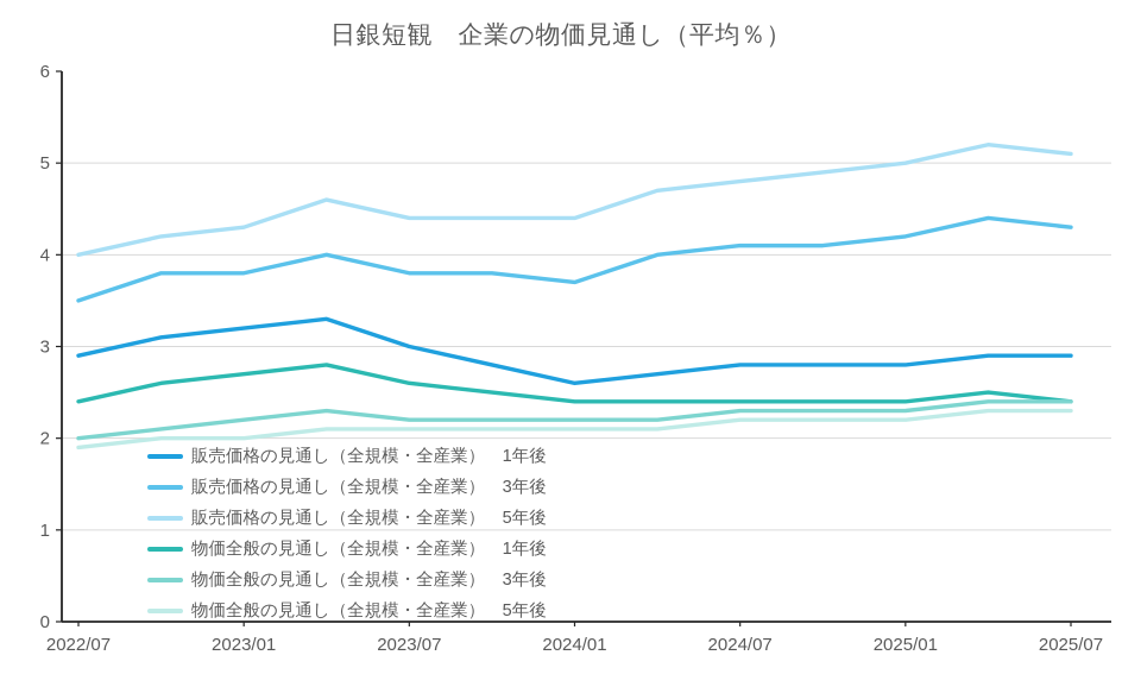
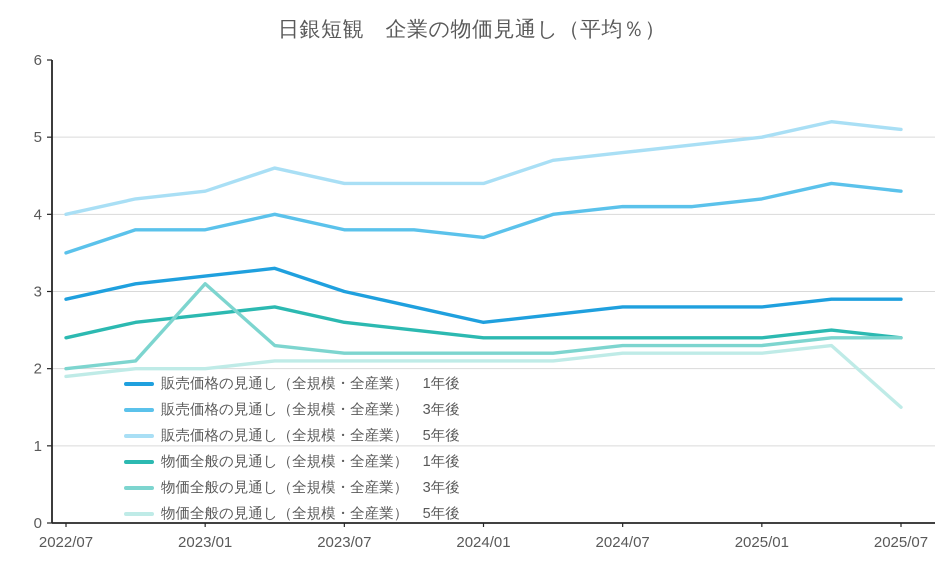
物価全般の見通し（全規模・全産業） 3年後/2023/01: 2.2 -> 3.1
物価全般の見通し（全規模・全産業） 5年後/2025/07: 2.3 -> 1.5
